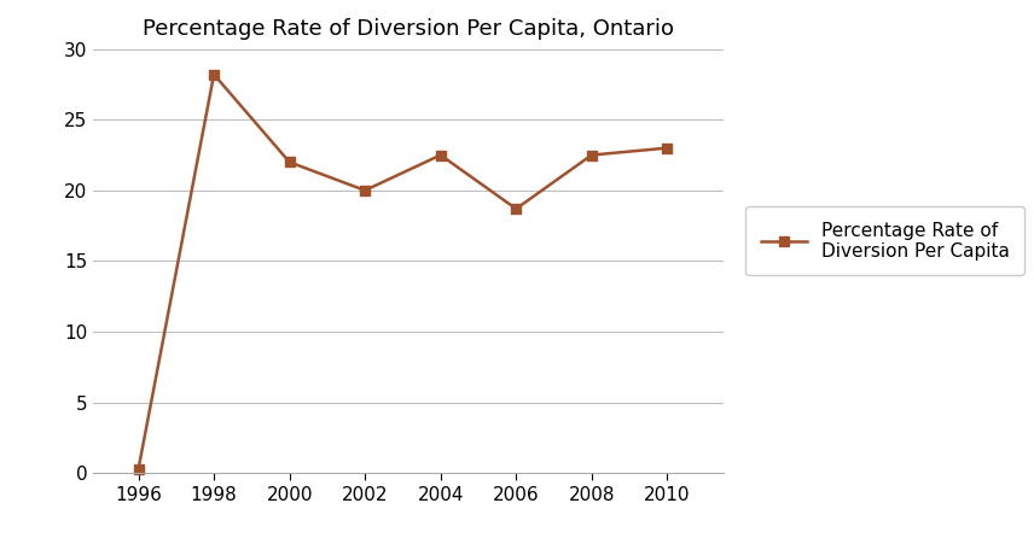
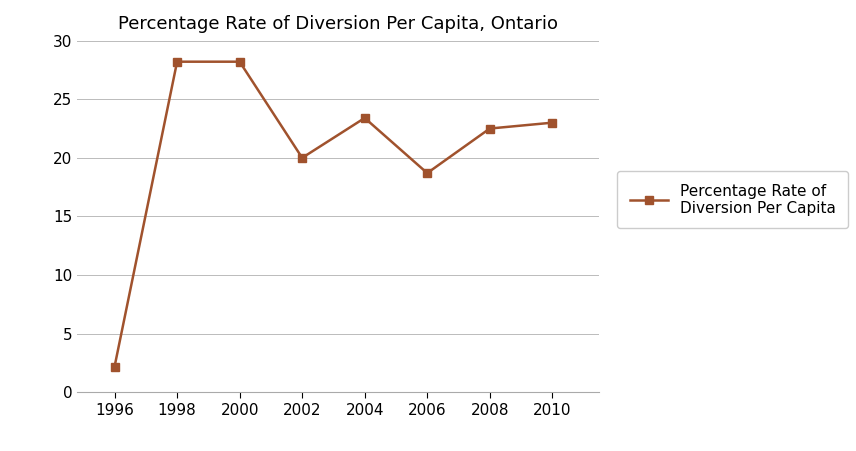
1996: 0.3 -> 2.2
2000: 22.0 -> 28.2
2004: 22.5 -> 23.4
